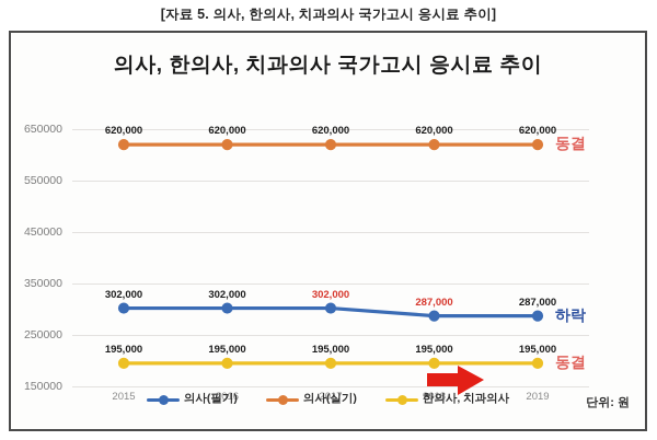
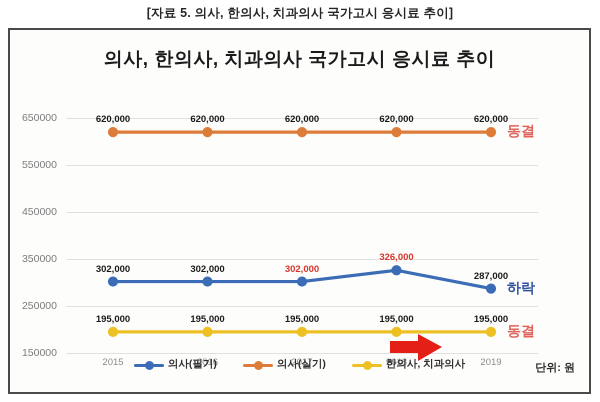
의사(필기)/2018: 287,000 -> 326,000
